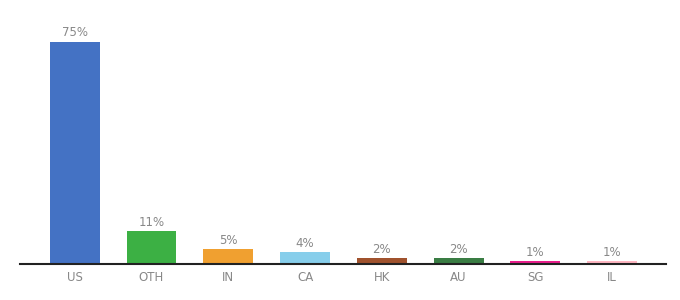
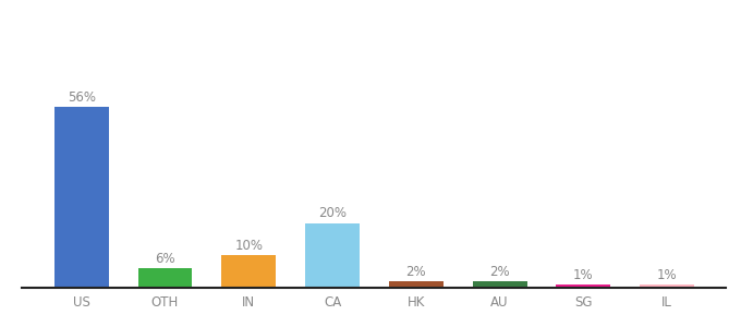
US: 75% -> 56%
OTH: 11% -> 6%
IN: 5% -> 10%
CA: 4% -> 20%
